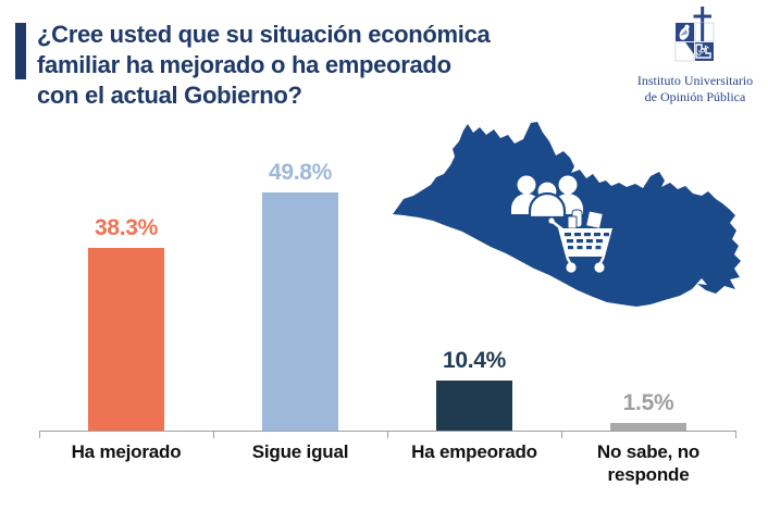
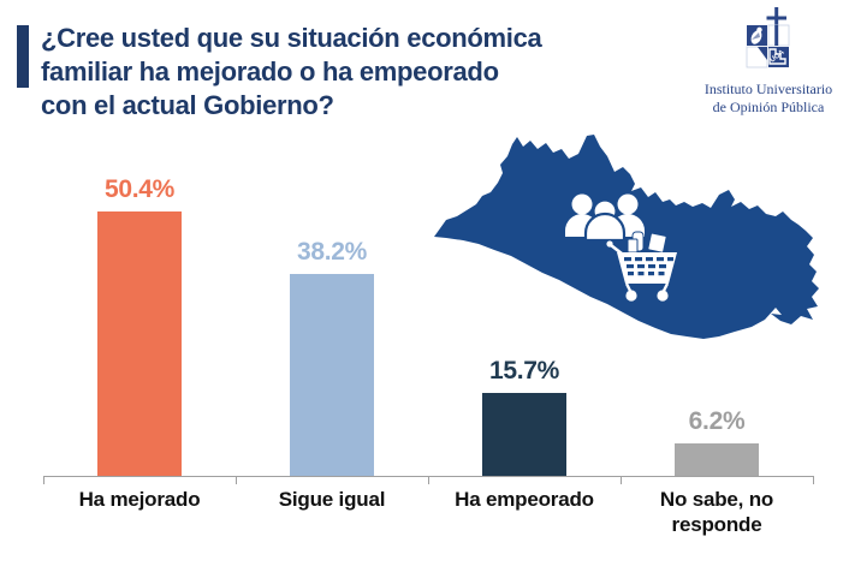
Ha mejorado: 38.3% -> 50.4%
Sigue igual: 49.8% -> 38.2%
Ha empeorado: 10.4% -> 15.7%
No sabe, no responde: 1.5% -> 6.2%
